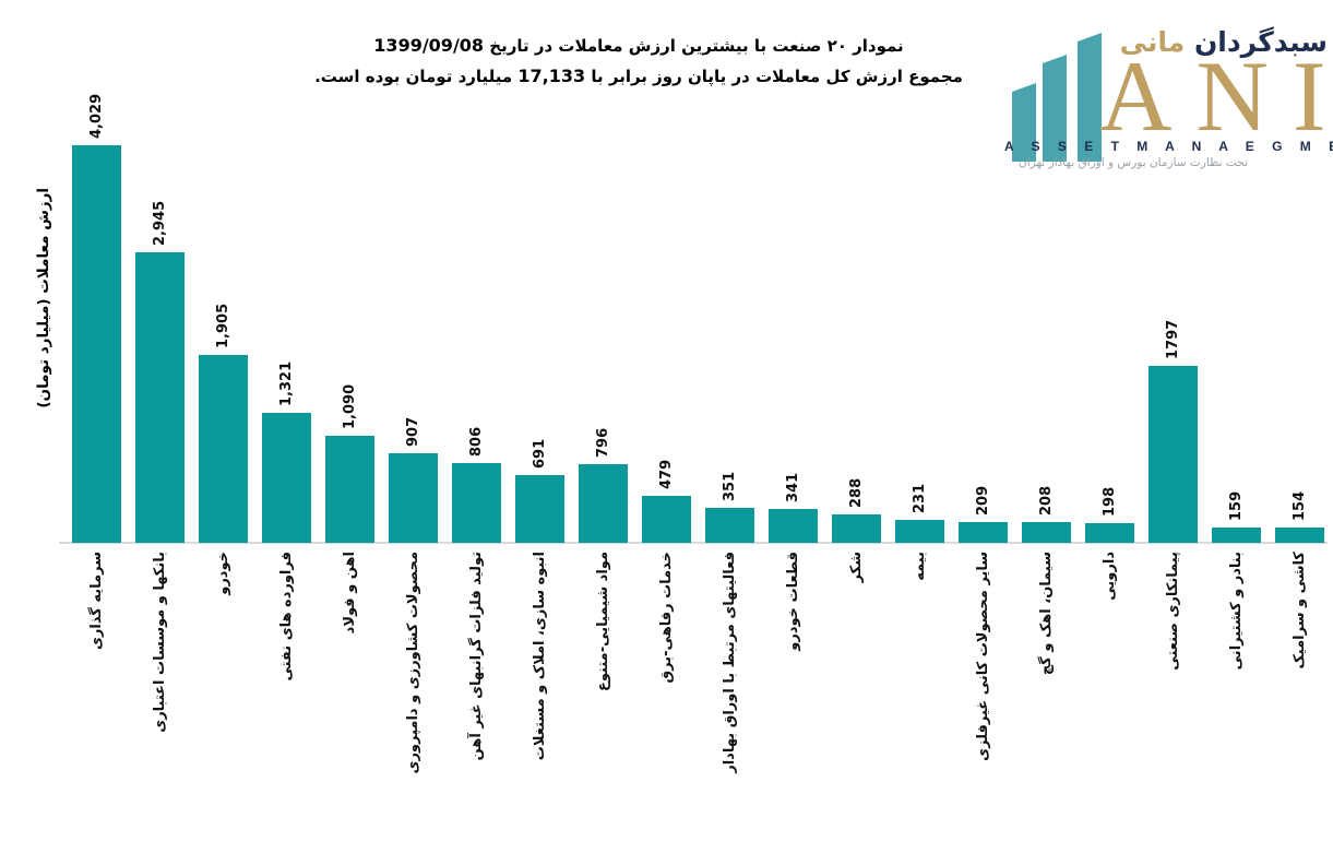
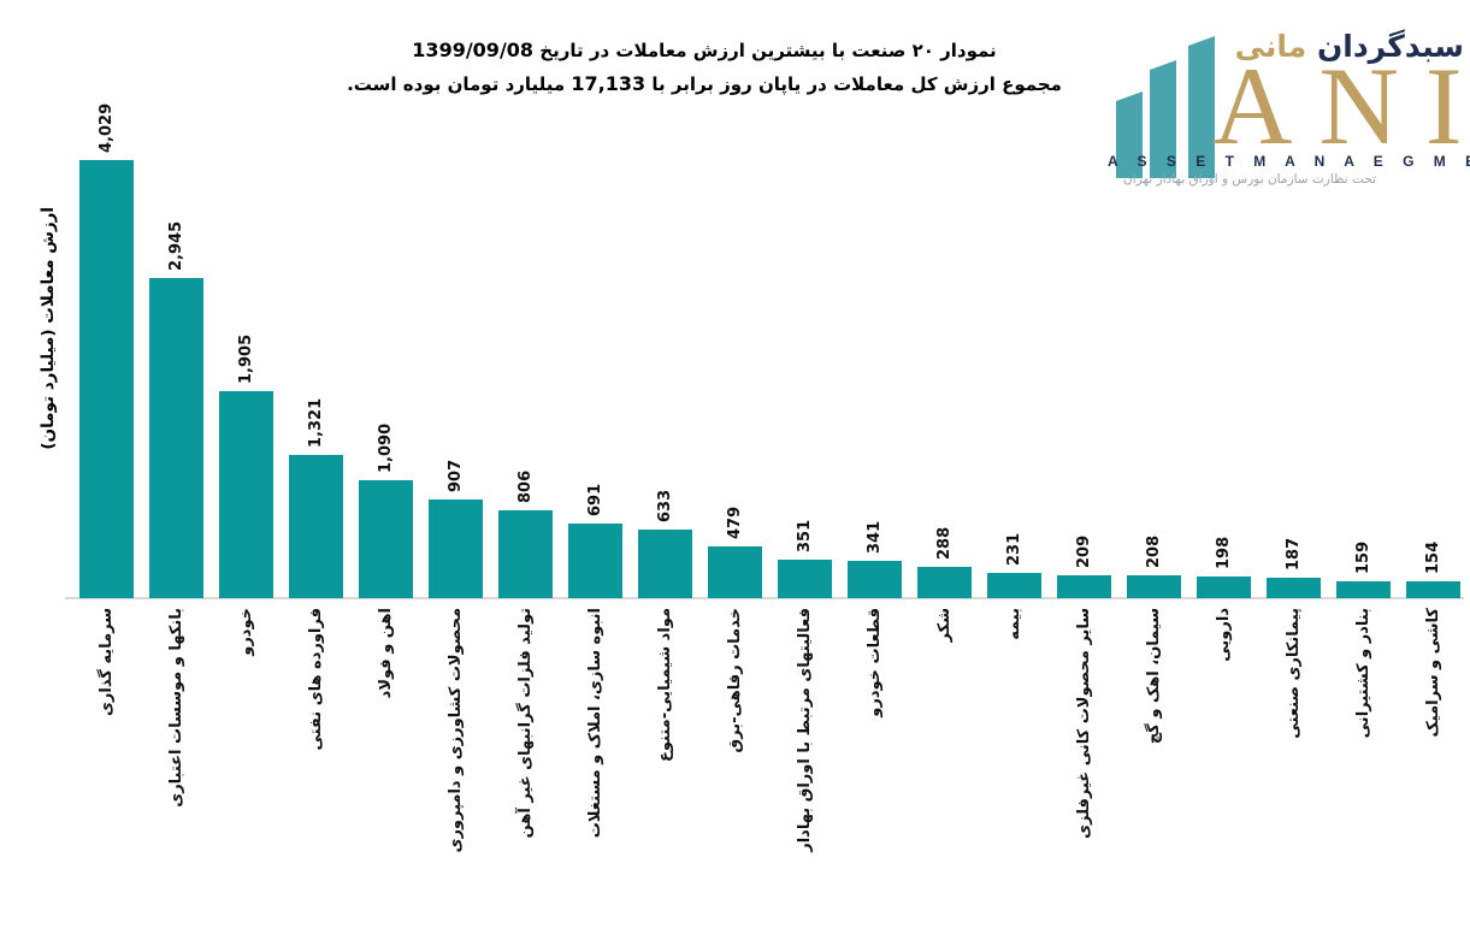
مواد شیمیایی-متنوع: 796 -> 633
پیمانکاری صنعتی: 1797 -> 187
